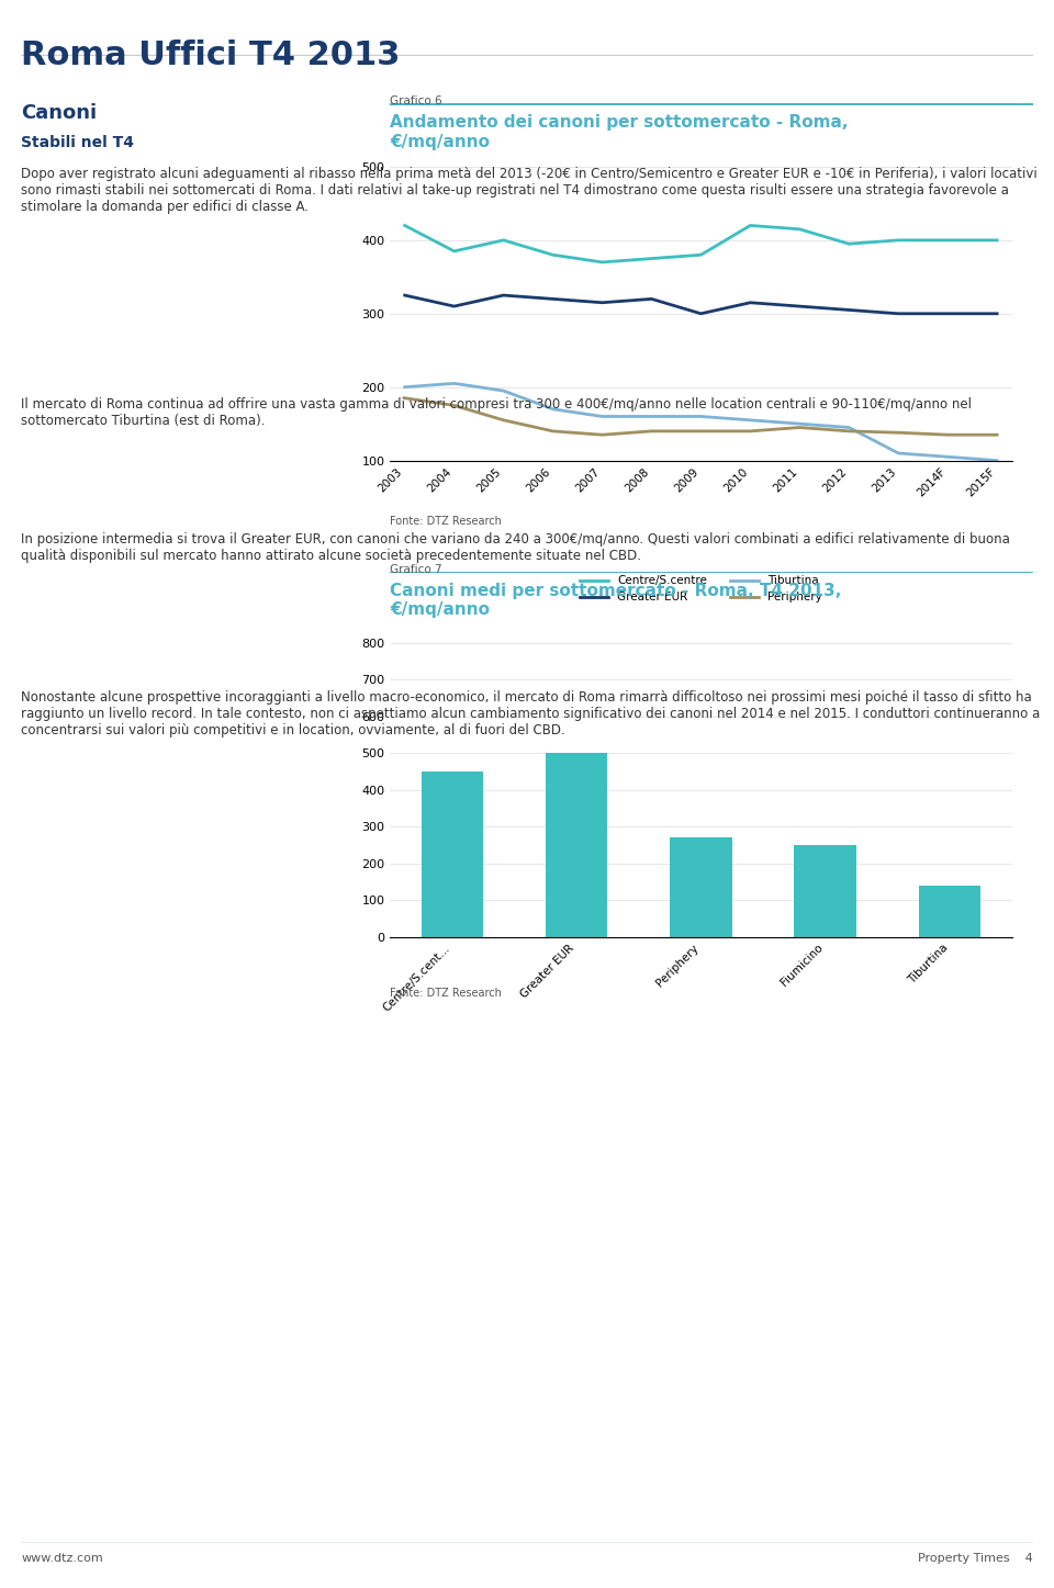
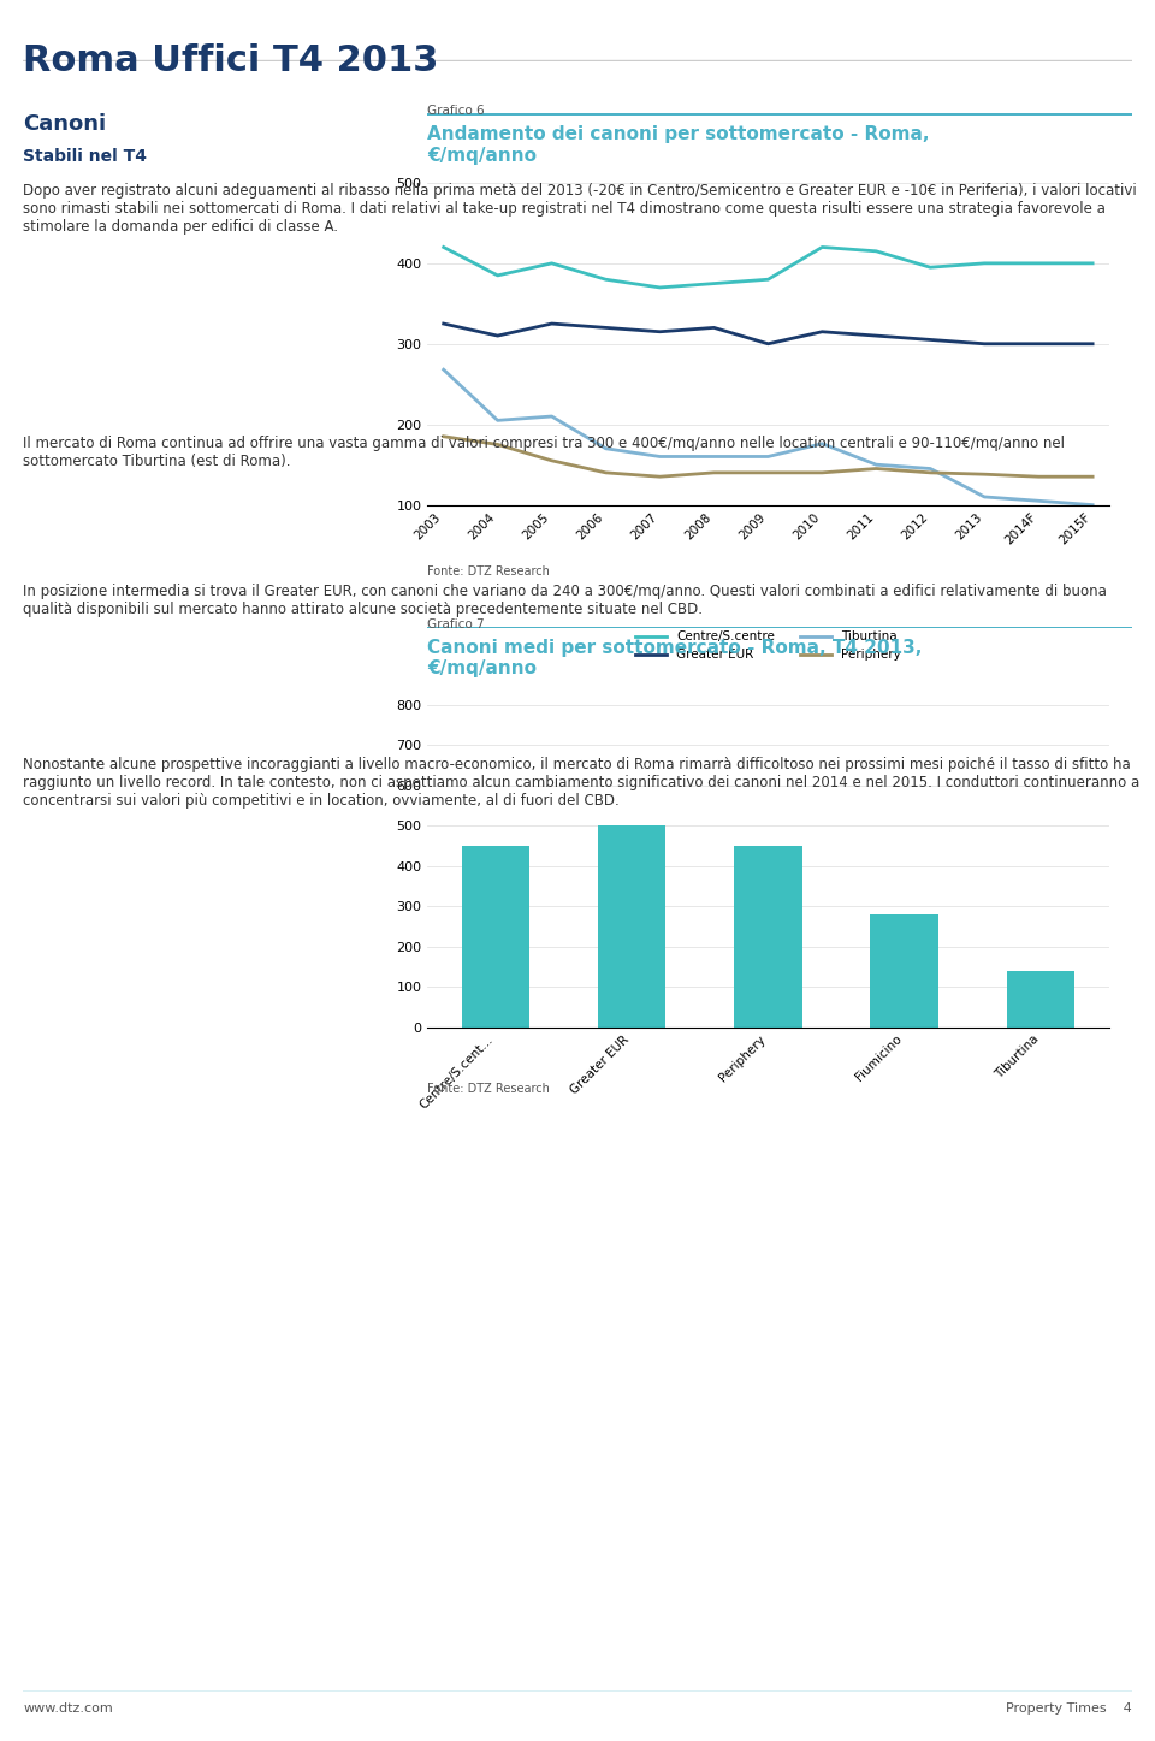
Tiburtina/2003: 200 -> 268
Tiburtina/2005: 195 -> 210
Tiburtina/2010: 155 -> 176
Periphery: 270 -> 450
Fiumicino: 250 -> 280
